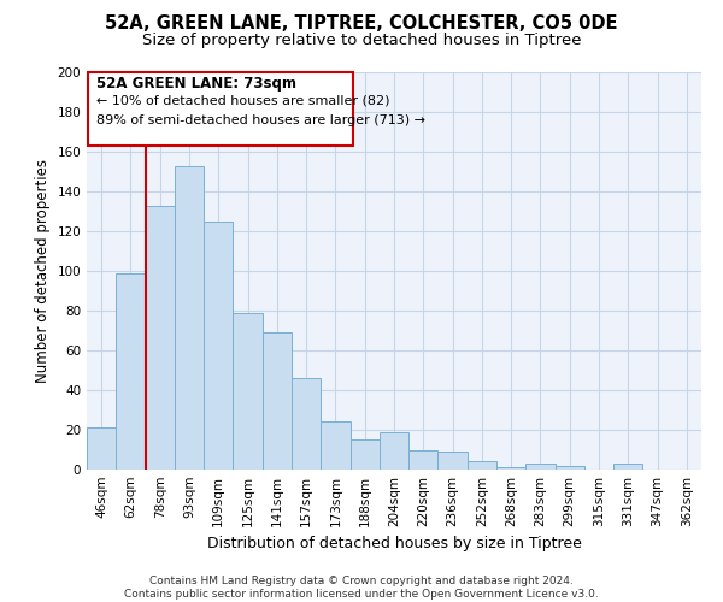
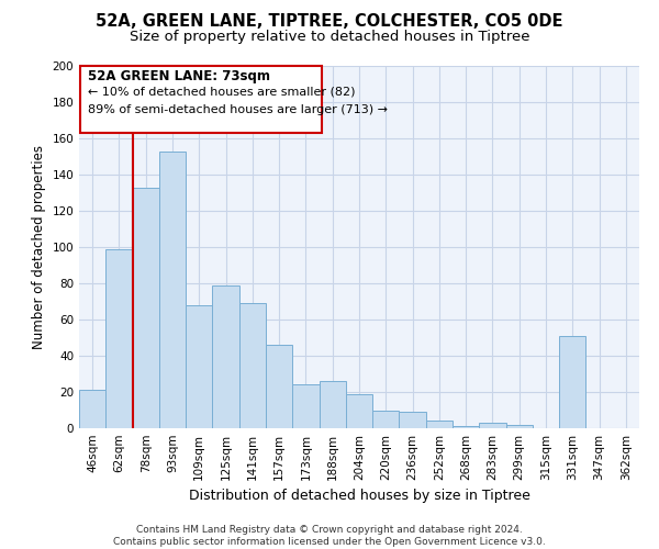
109sqm: 125 -> 68
188sqm: 15 -> 26
331sqm: 3 -> 51
